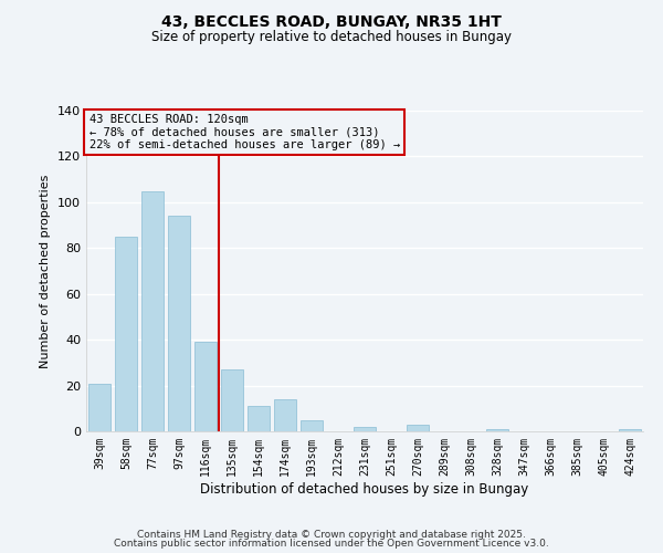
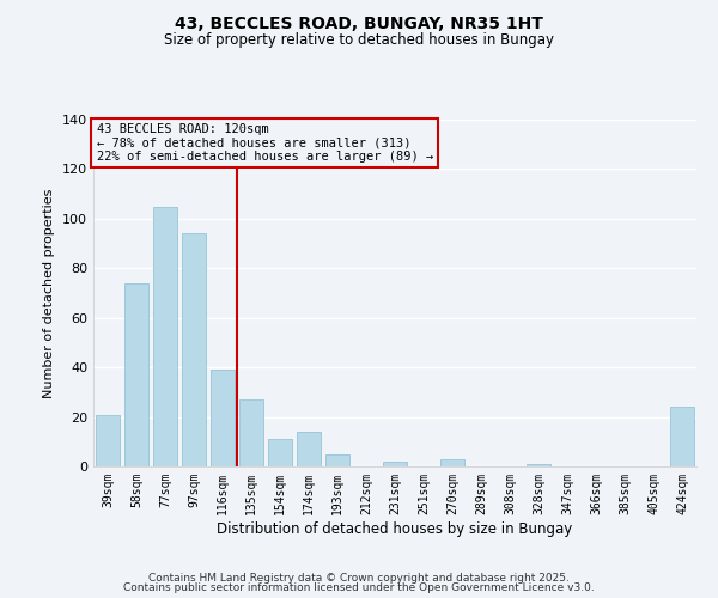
58sqm: 85 -> 74
424sqm: 1 -> 24
